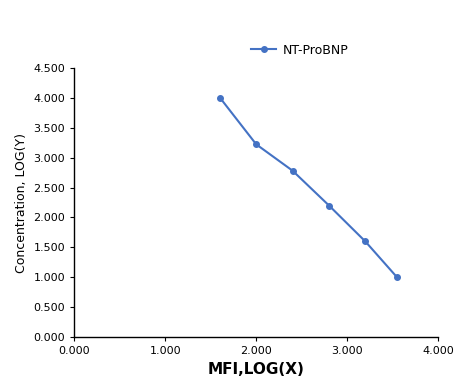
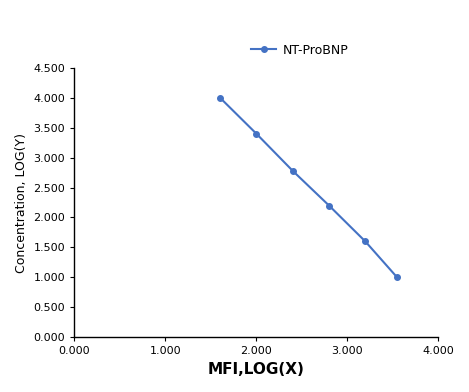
2.000: 3.22 -> 3.40
